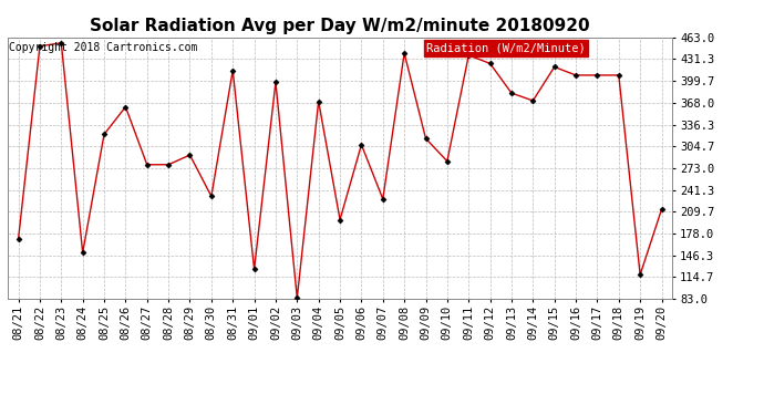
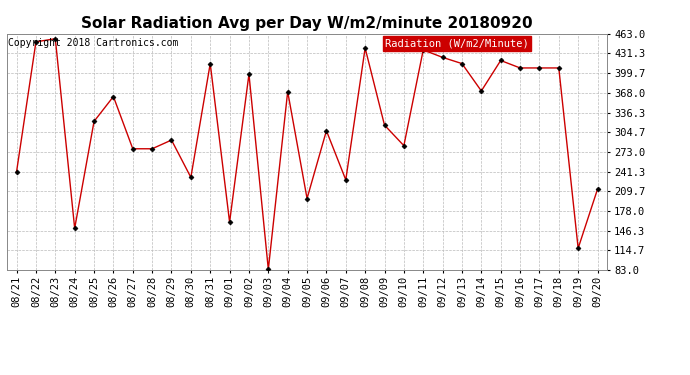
08/21: 170 -> 241
09/01: 126 -> 160
09/13: 382 -> 415
